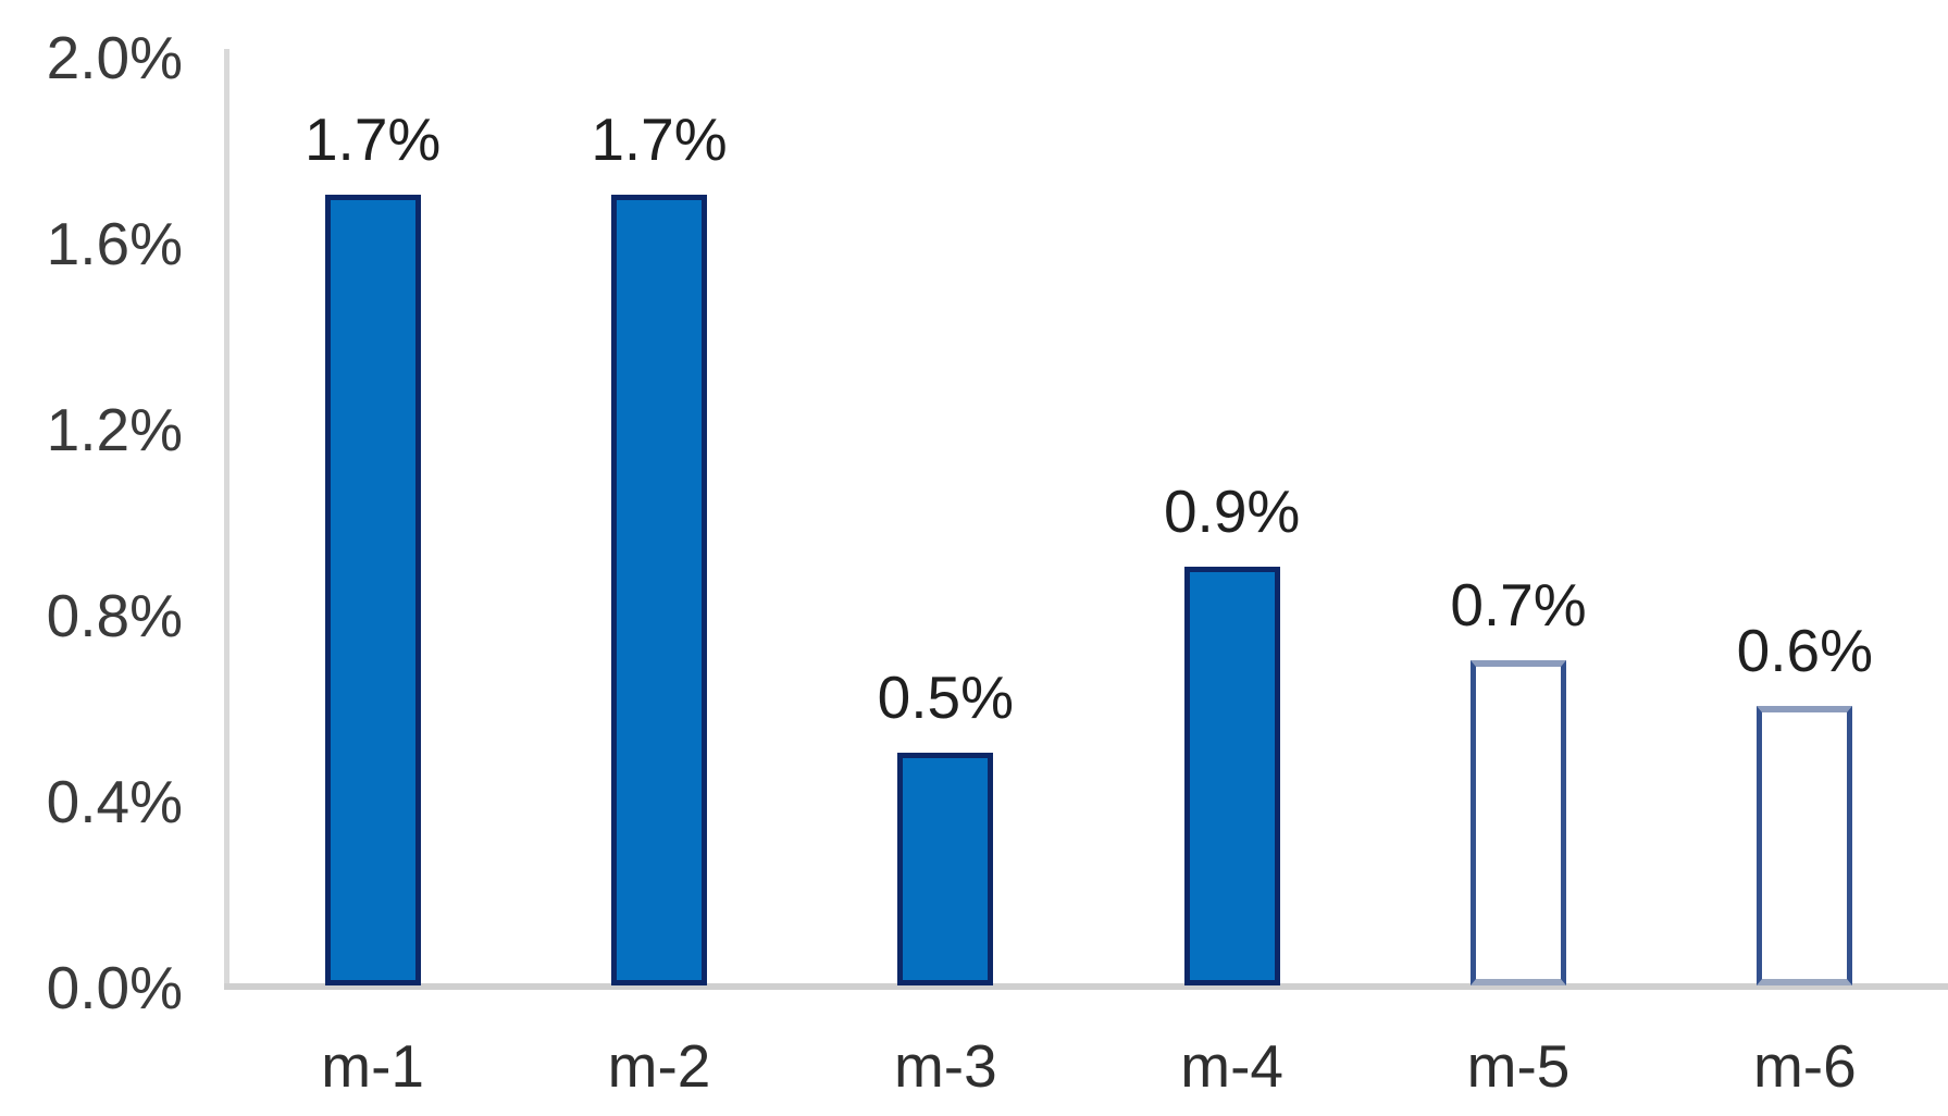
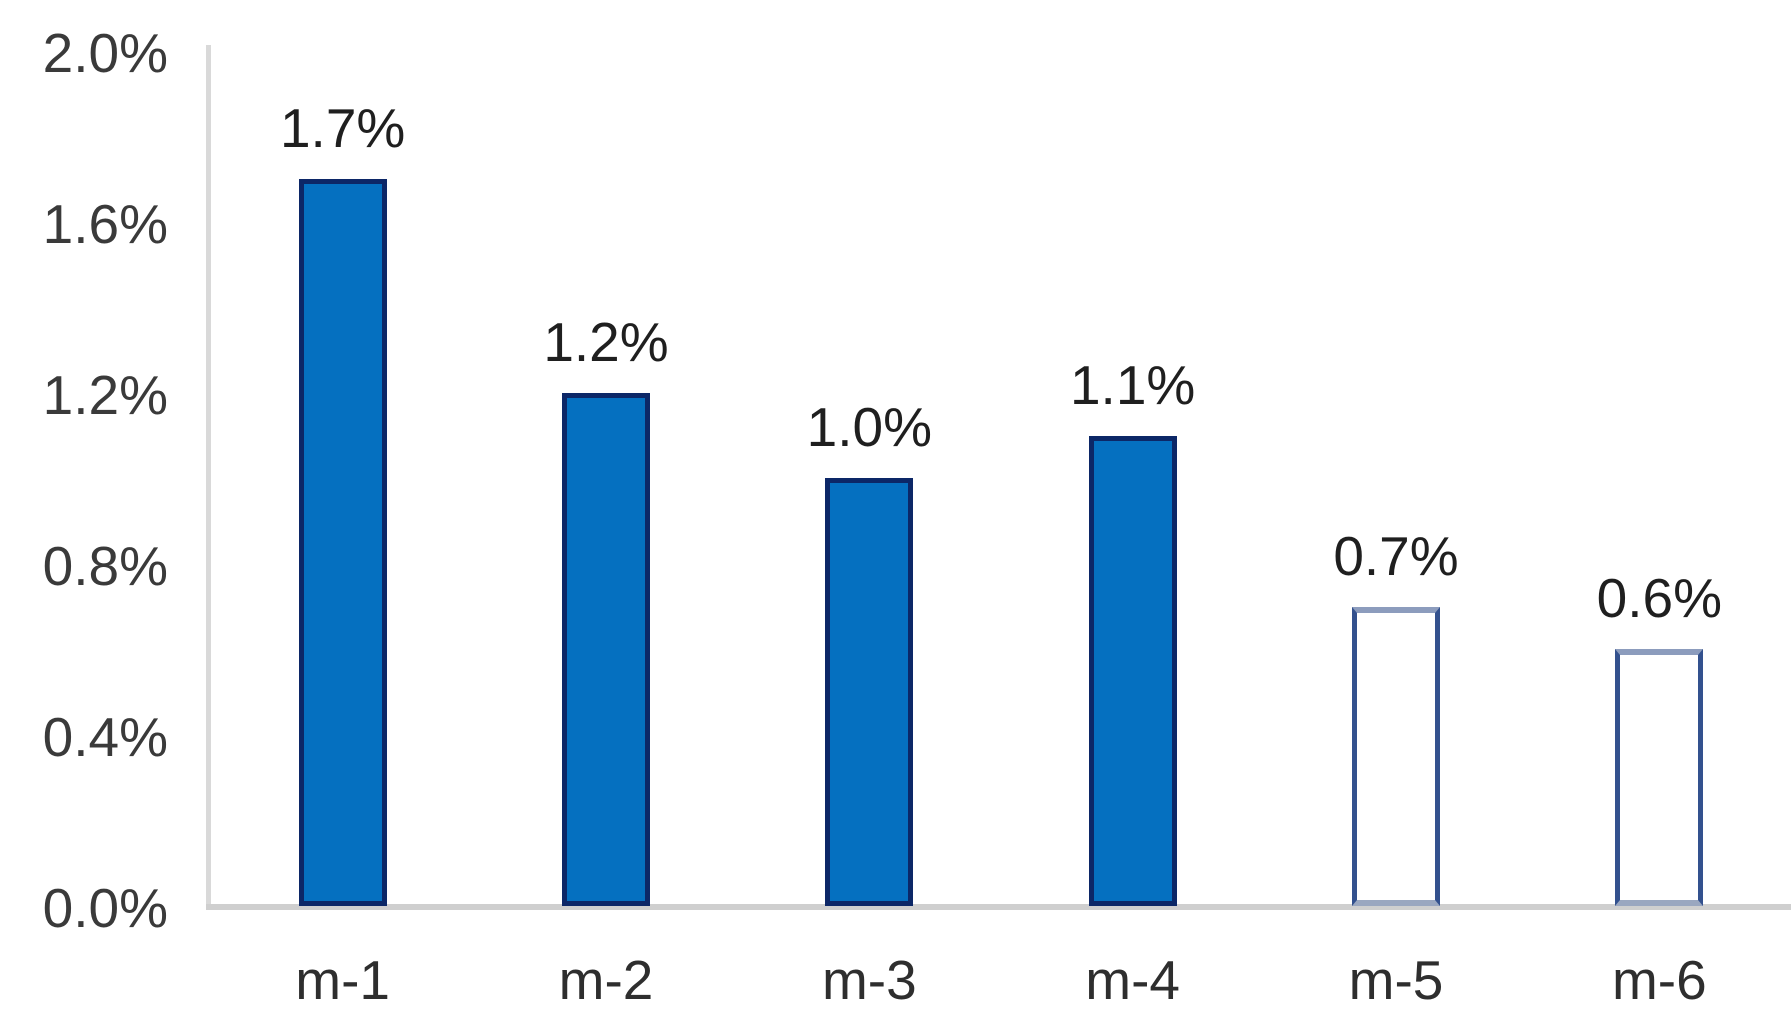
m-2: 1.7% -> 1.2%
m-3: 0.5% -> 1.0%
m-4: 0.9% -> 1.1%
